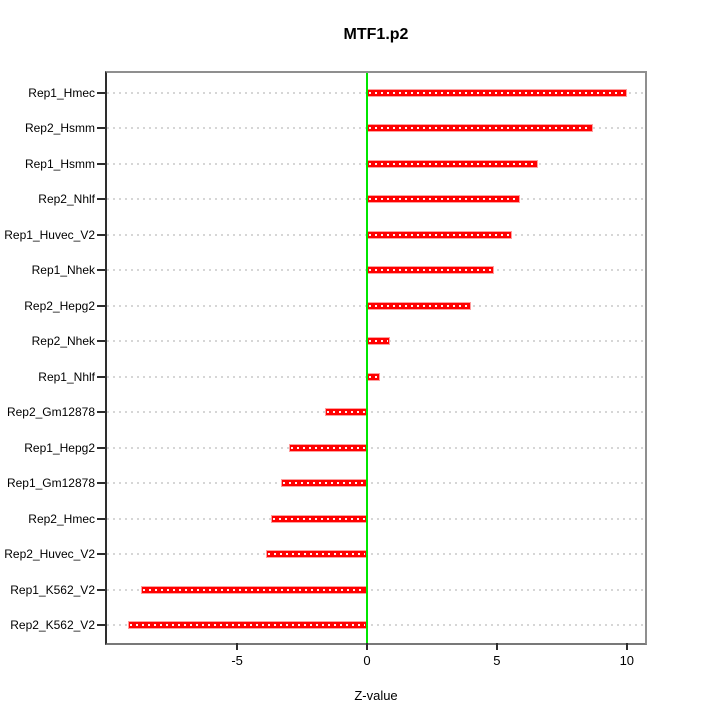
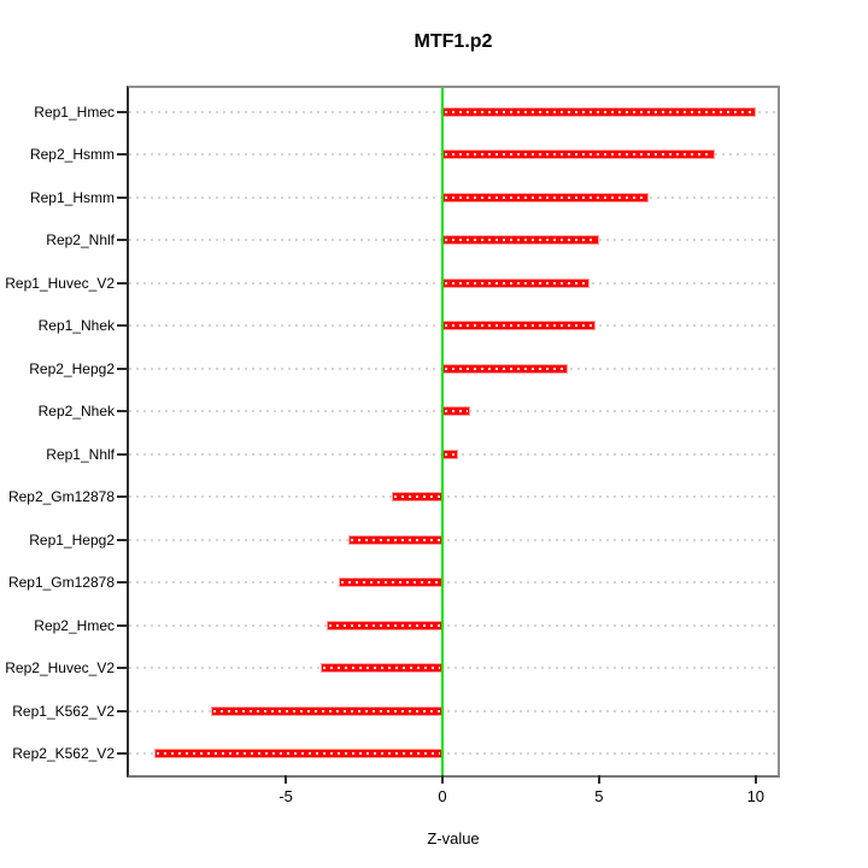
Rep2_Nhlf: 5.9 -> 5.0
Rep1_Huvec_V2: 5.6 -> 4.7
Rep1_K562_V2: -8.7 -> -7.4
